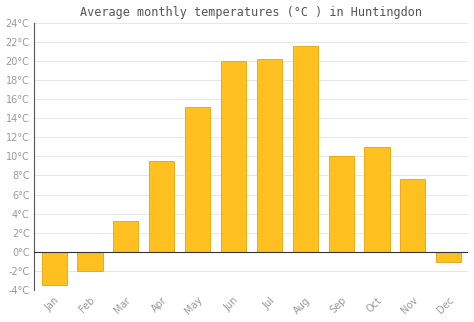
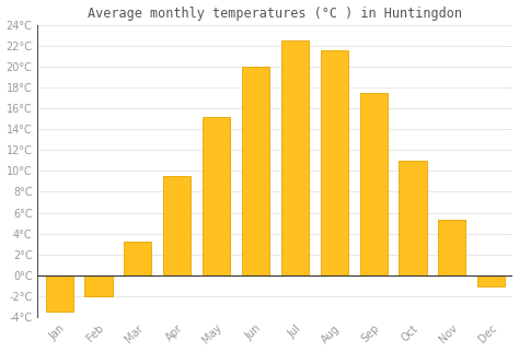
Jul: 20.2°C -> 22.5°C
Sep: 10.0°C -> 17.5°C
Nov: 7.6°C -> 5.3°C
